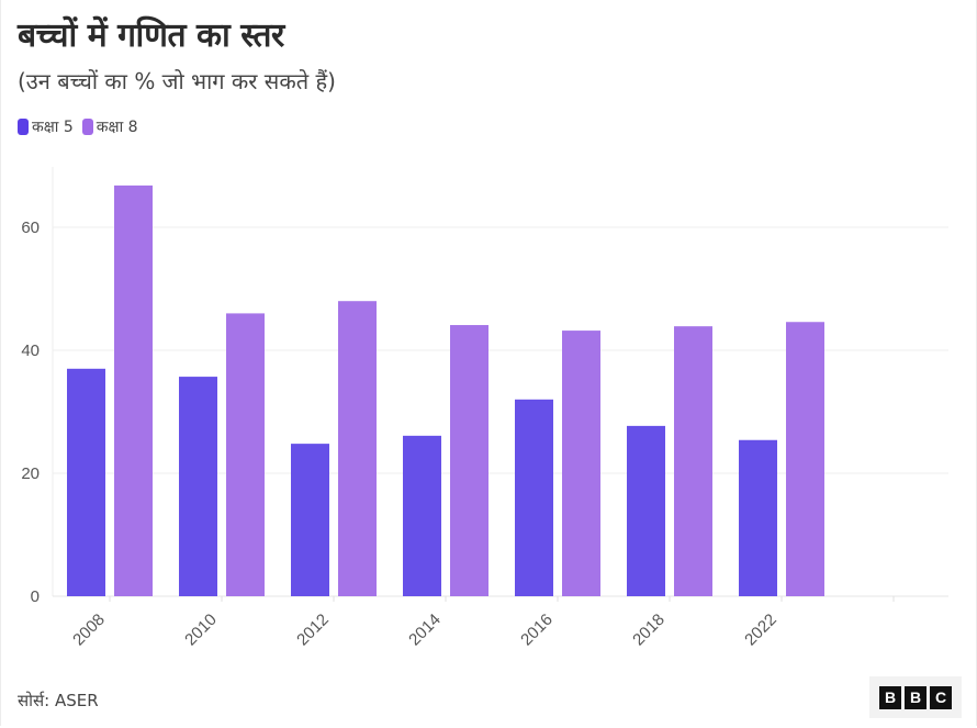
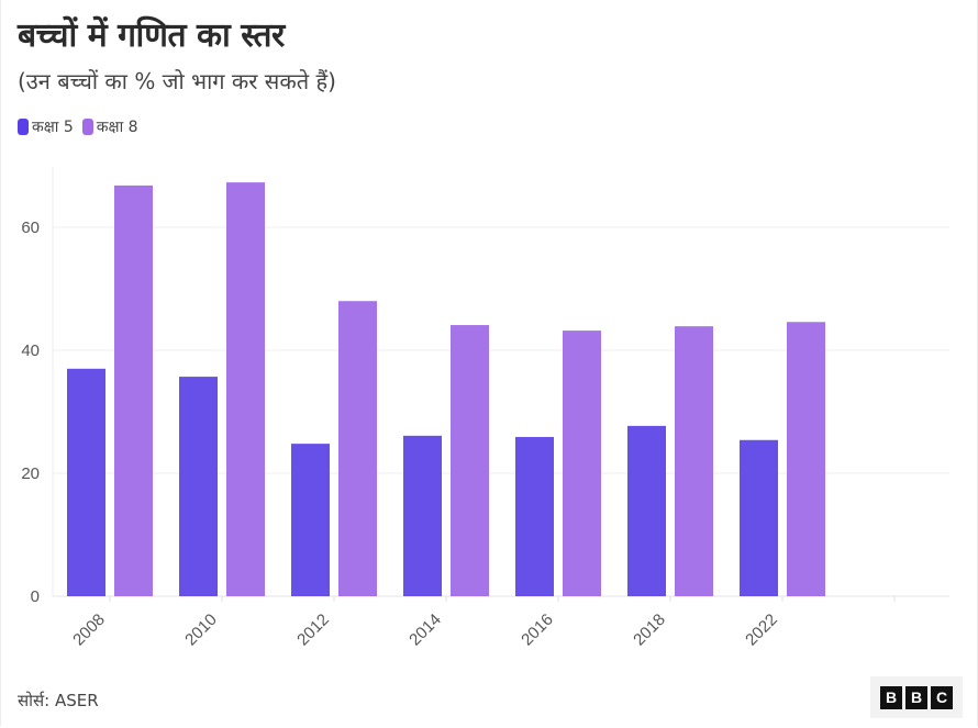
कक्षा 8/2010: 46 -> 67
कक्षा 5/2016: 32 -> 26
